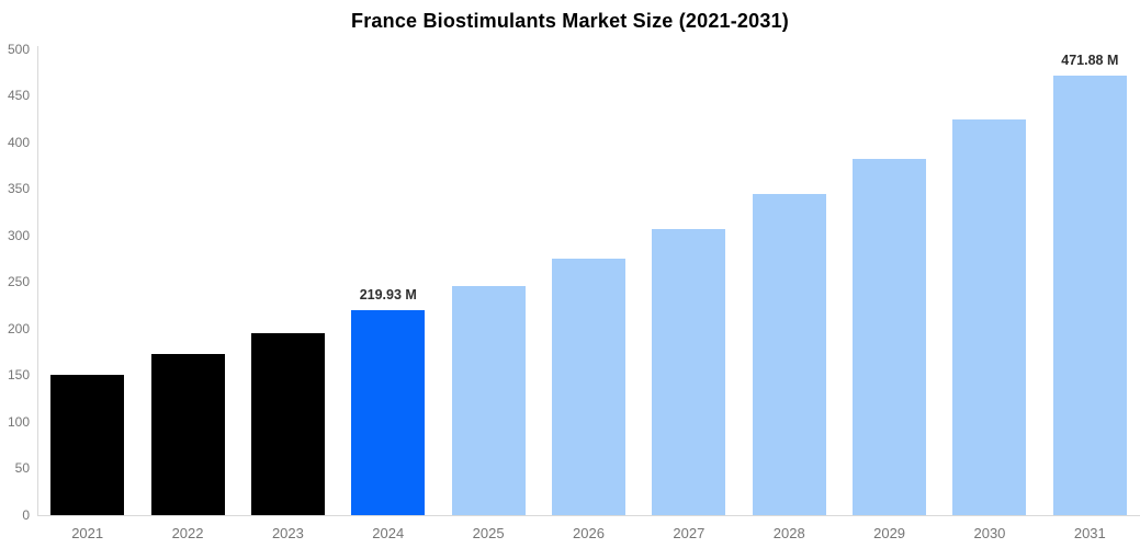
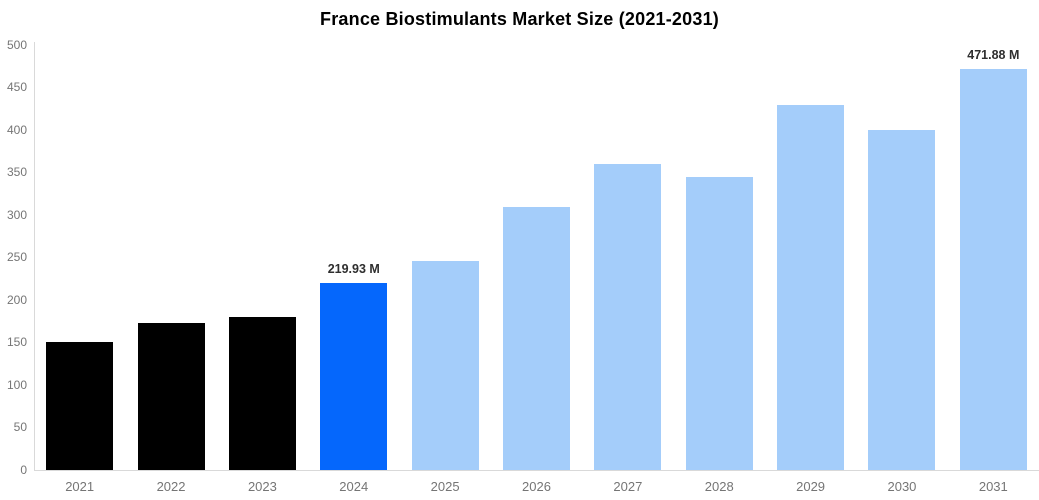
2023: 200 -> 180
2026: 280 -> 310
2027: 310 -> 360
2029: 380 -> 430
2030: 420 -> 400
